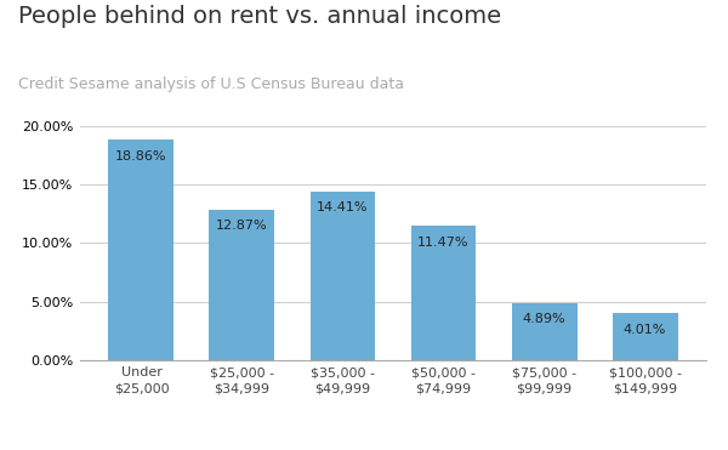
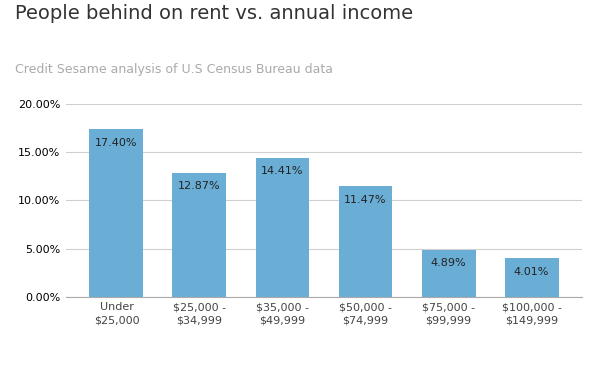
Under $25,000: 18.86% -> 17.40%
